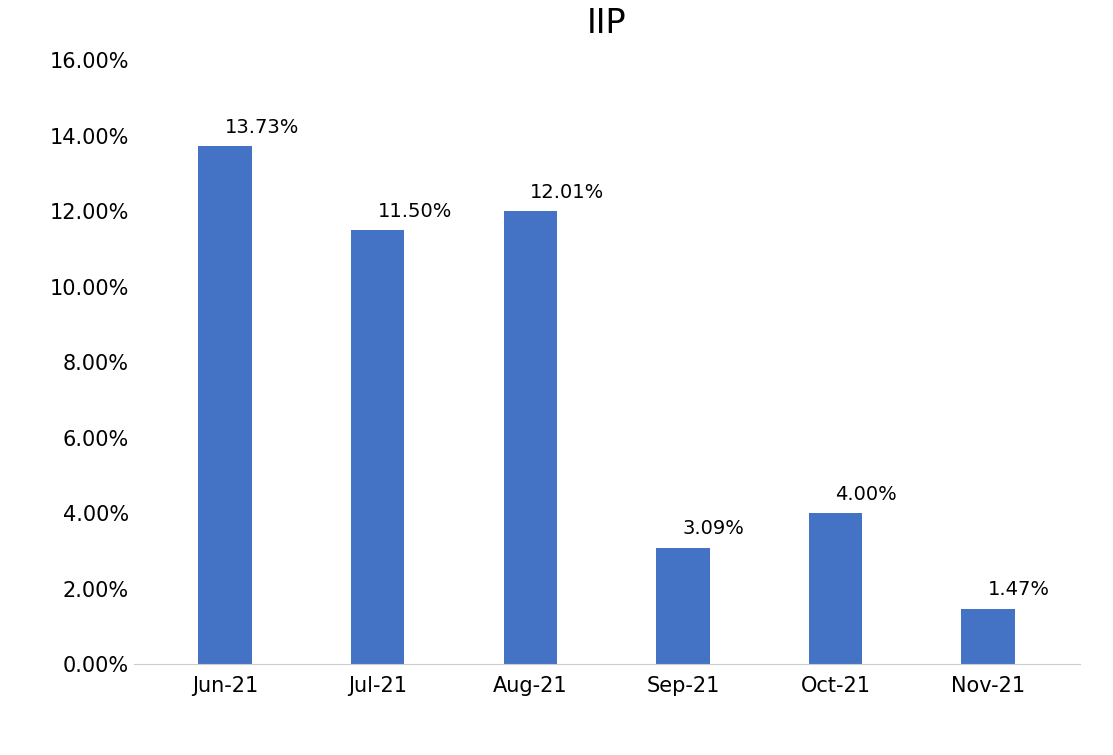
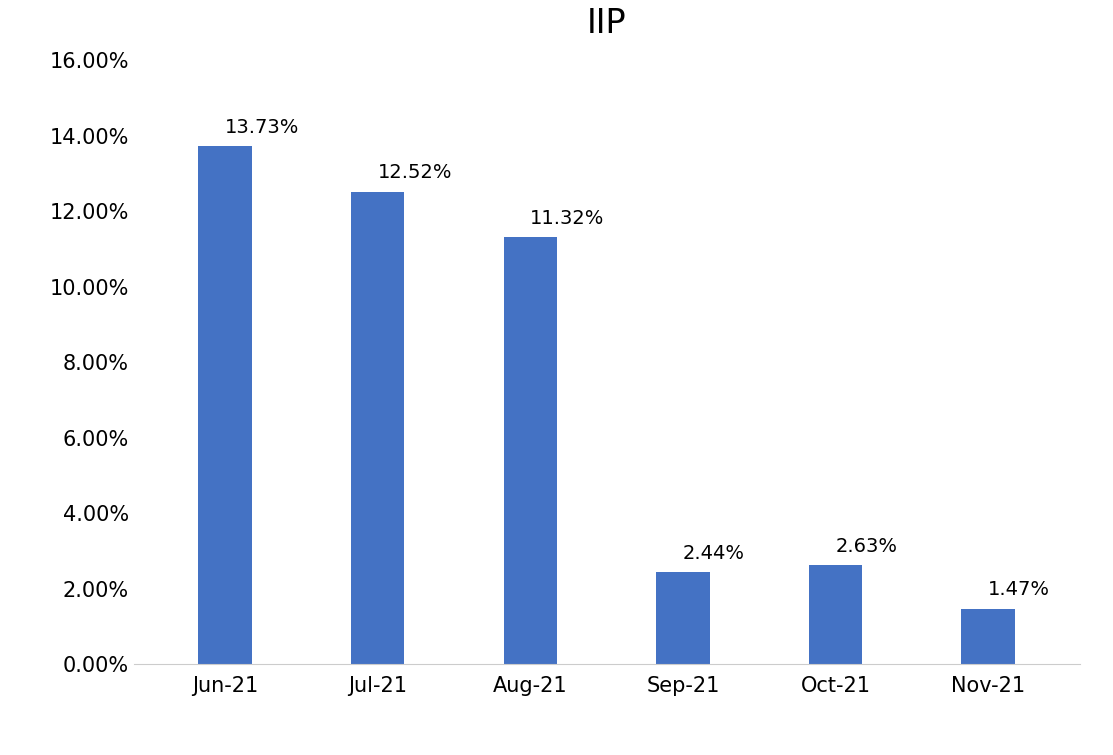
Jul-21: 11.50% -> 12.52%
Aug-21: 12.01% -> 11.32%
Sep-21: 3.09% -> 2.44%
Oct-21: 4.00% -> 2.63%
